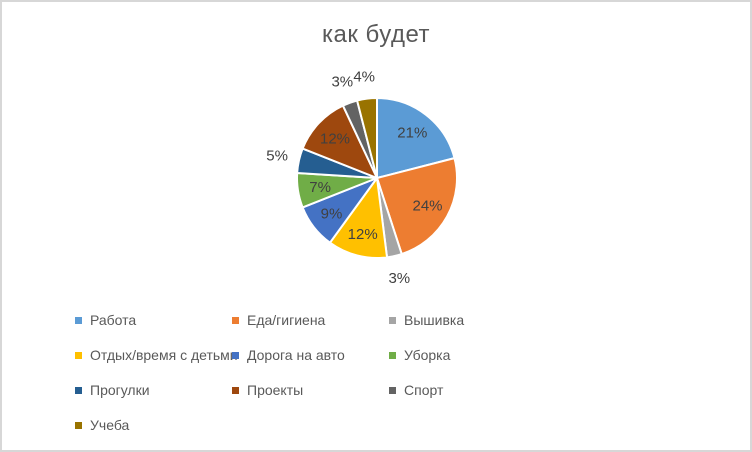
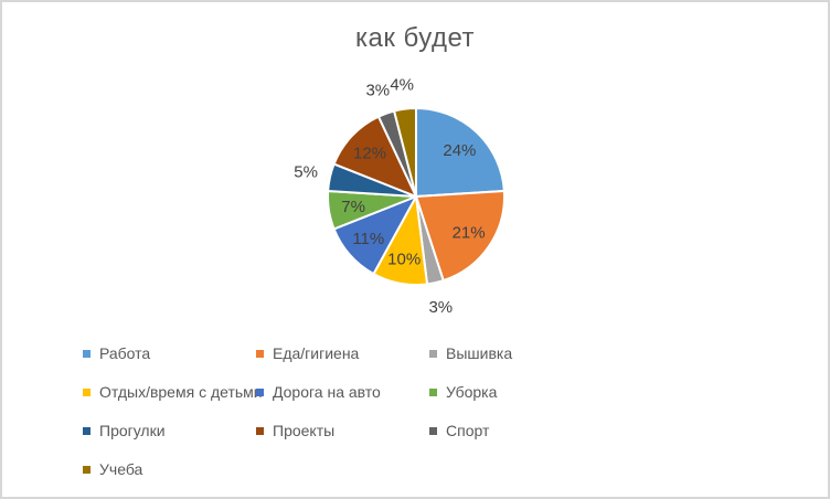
Работа: 21% -> 24%
Еда/гигиена: 24% -> 21%
Отдых/время с детьми: 12% -> 10%
Дорога на авто: 9% -> 11%
